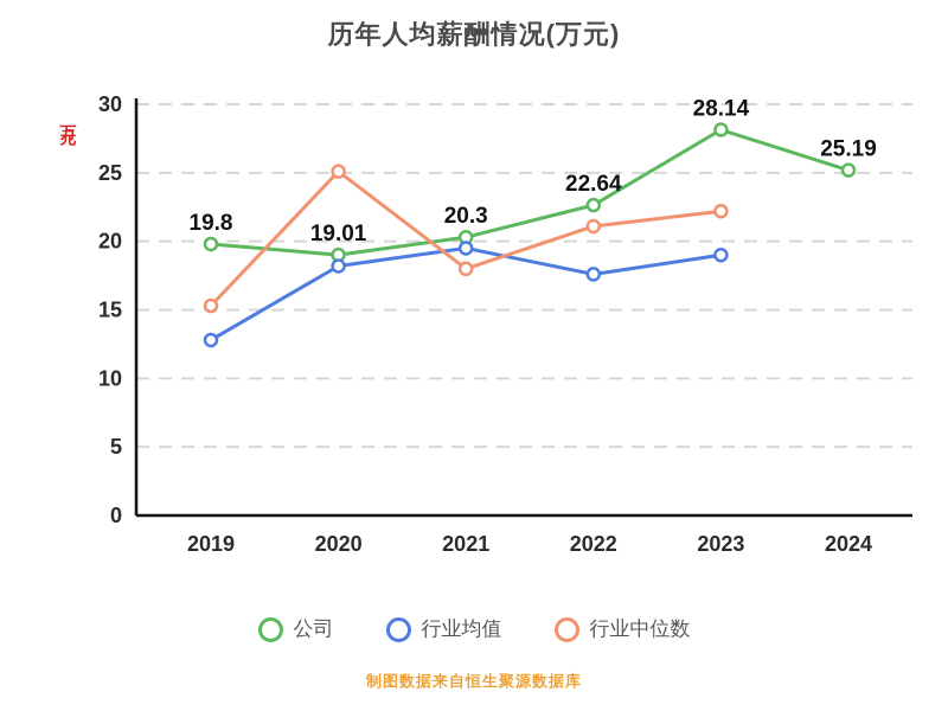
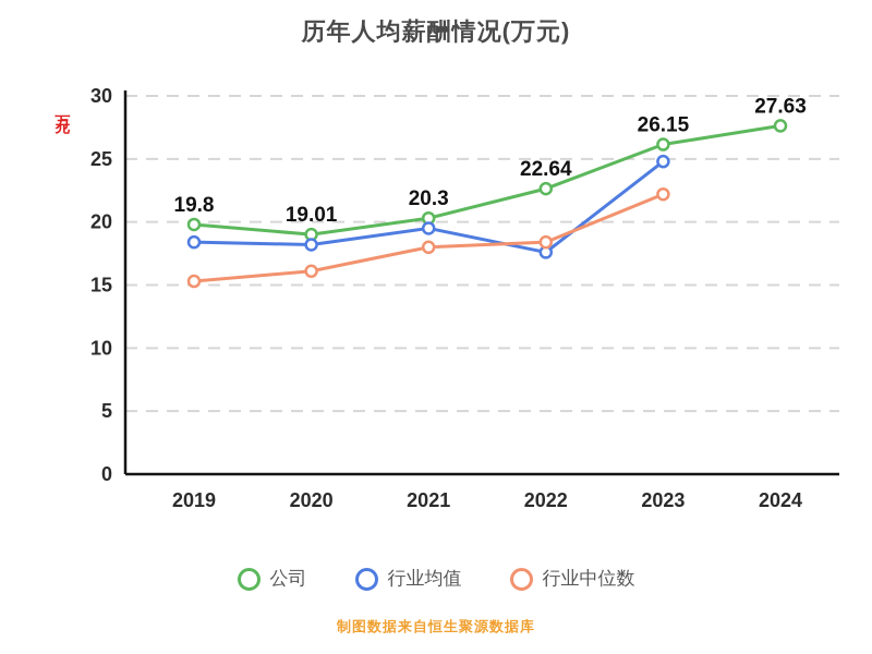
行业均值/2019: 12.8 -> 18.4
行业中位数/2020: 25.1 -> 16.1
行业中位数/2022: 21.1 -> 18.4
公司/2023: 28.14 -> 26.15
行业均值/2023: 19.0 -> 24.8
公司/2024: 25.19 -> 27.63
